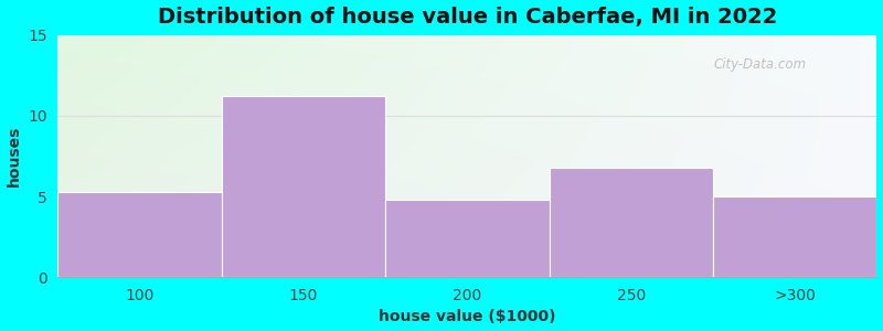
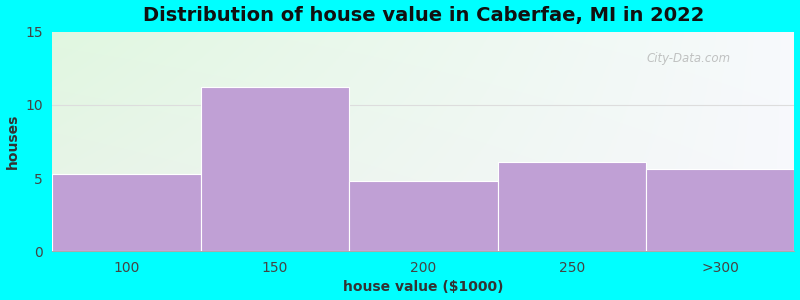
250: 6.8 -> 6.1
>300: 5.0 -> 5.6
